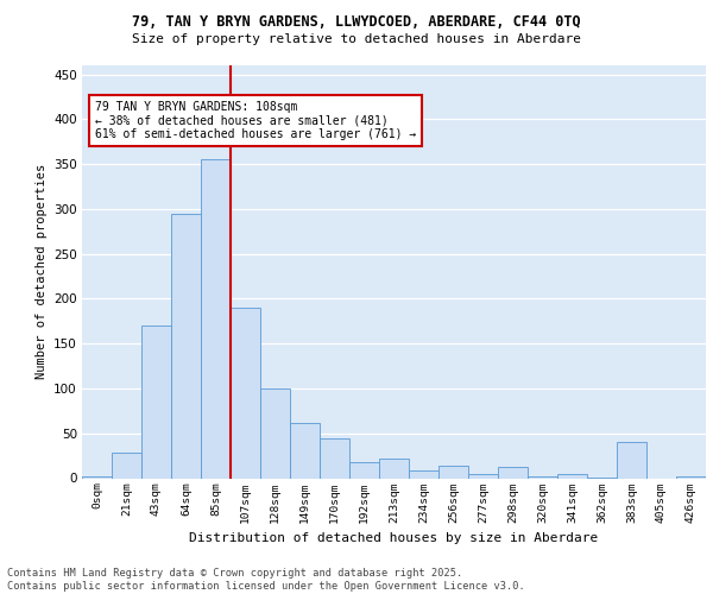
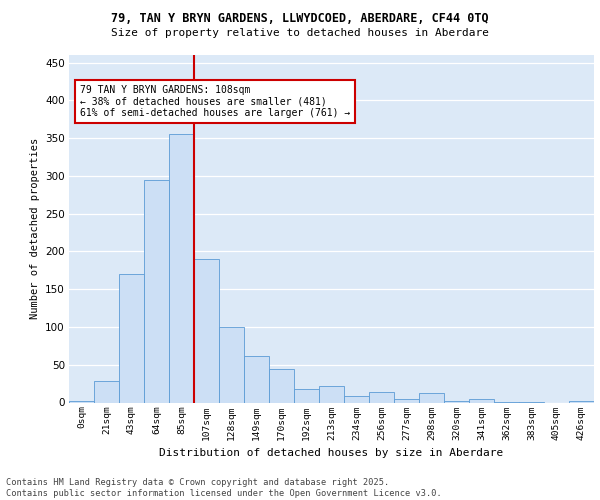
383sqm: 40 -> 1
